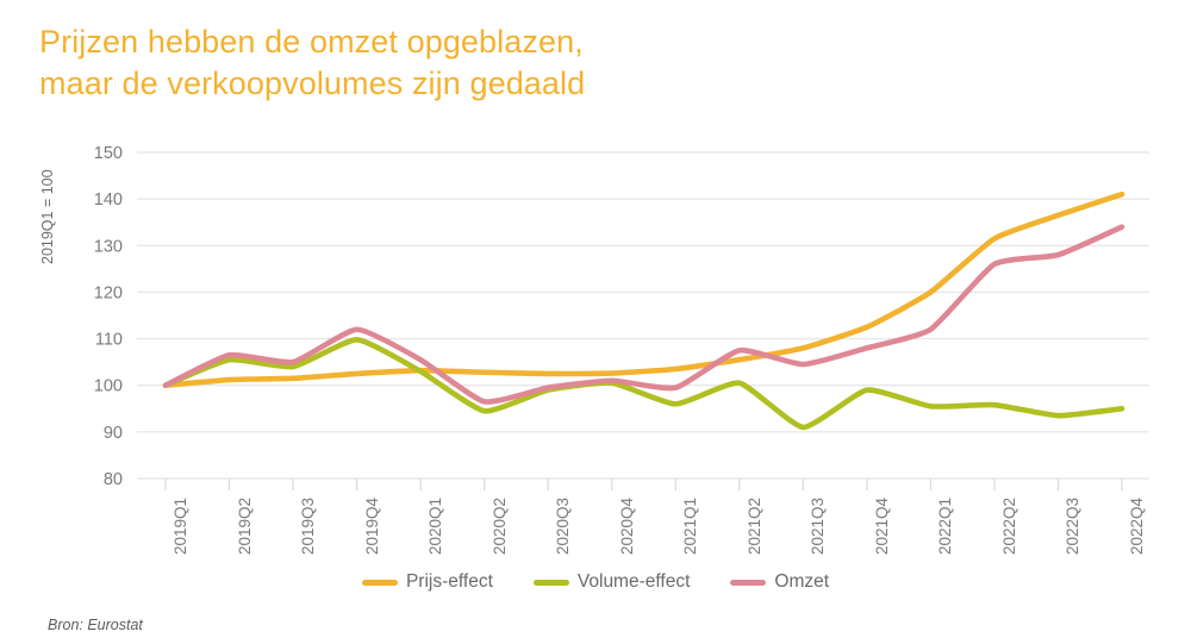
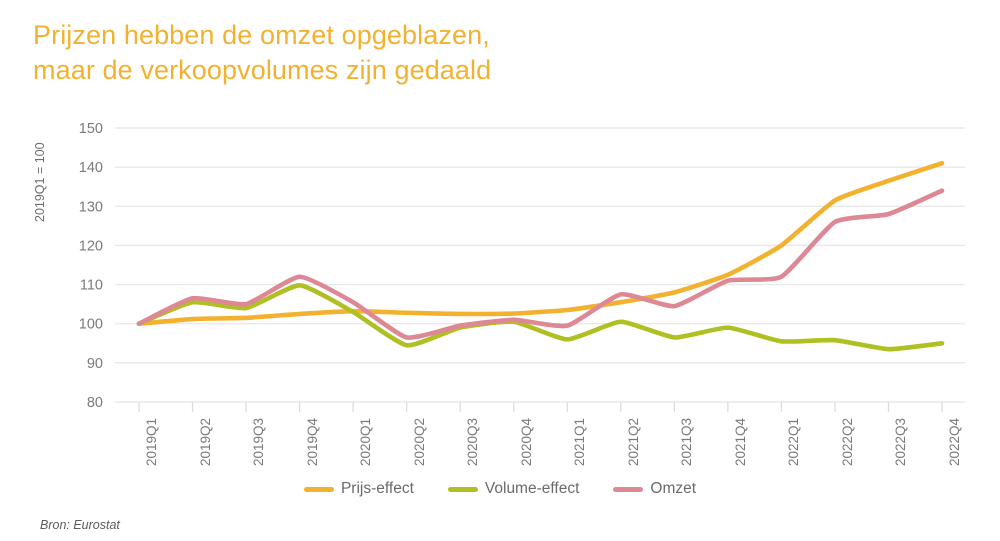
Volume-effect/2021Q3: 91 -> 96
Omzet/2021Q4: 108 -> 111
